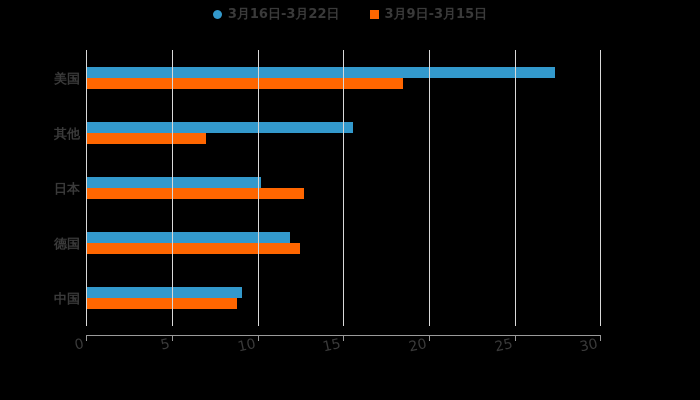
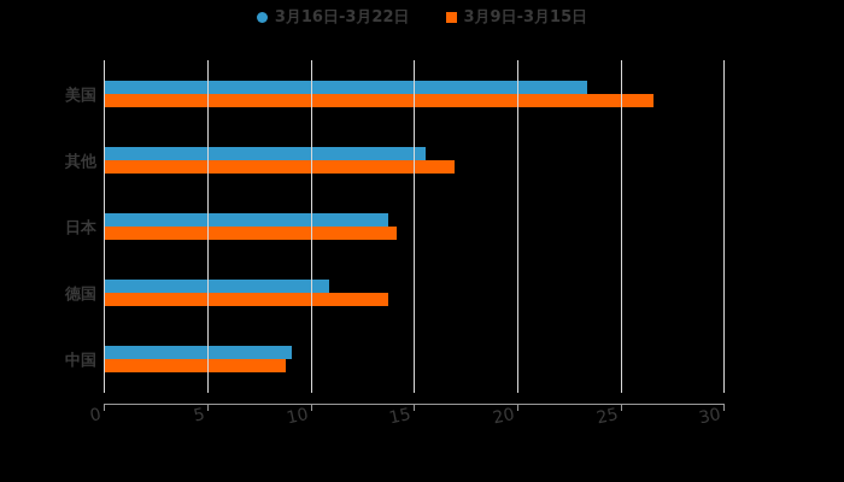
3月16日-3月22日/美国: 27.4 -> 23.4
3月9日-3月15日/美国: 18.5 -> 26.6
3月9日-3月15日/其他: 7.0 -> 17.0
3月16日-3月22日/日本: 10.2 -> 13.8
3月9日-3月15日/日本: 12.7 -> 14.2
3月16日-3月22日/德国: 11.9 -> 10.9
3月9日-3月15日/德国: 12.5 -> 13.8
